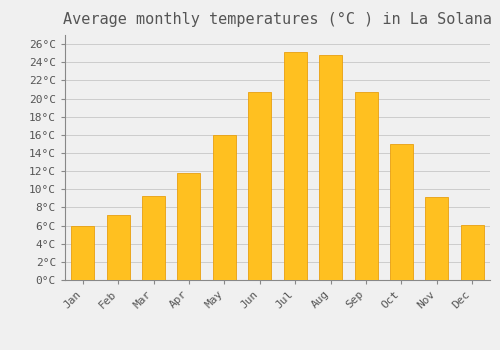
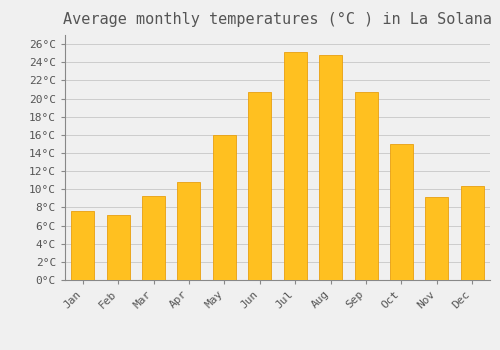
Jan: 6.0°C -> 7.6°C
Apr: 11.8°C -> 10.8°C
Dec: 6.1°C -> 10.4°C
